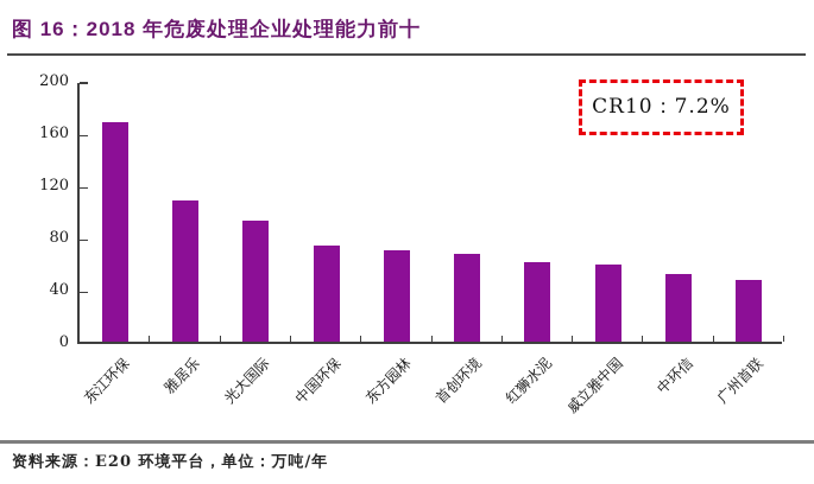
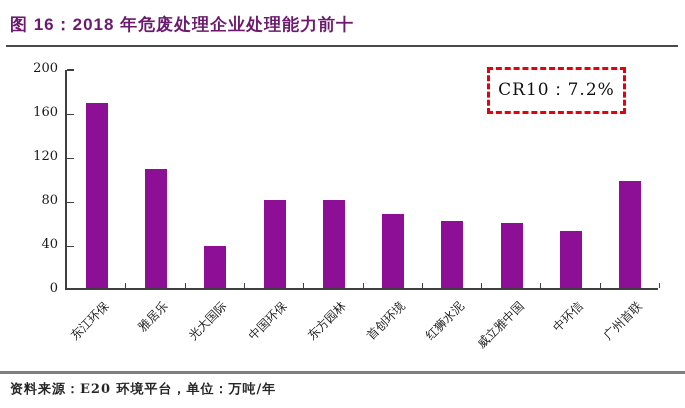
光大国际: 93 -> 38
中国环保: 74 -> 80
东方园林: 70 -> 80
广州首联: 47 -> 97
